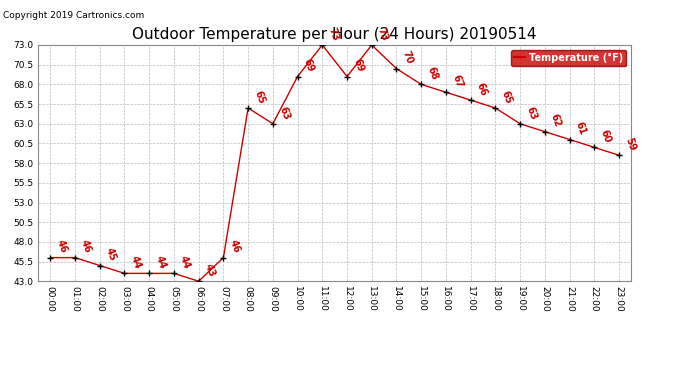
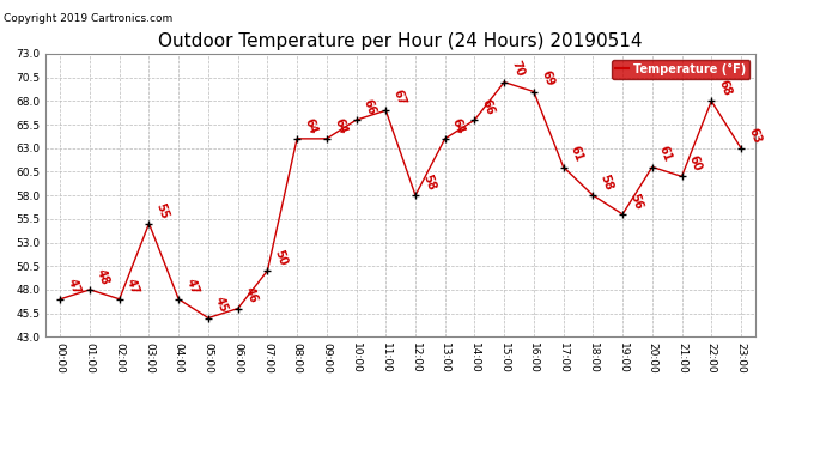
00:00: 46 -> 47
01:00: 46 -> 48
02:00: 45 -> 47
03:00: 44 -> 55
04:00: 44 -> 47
05:00: 44 -> 45
06:00: 43 -> 46
07:00: 46 -> 50
08:00: 65 -> 64
09:00: 63 -> 64
10:00: 69 -> 66
11:00: 73 -> 67
12:00: 69 -> 58
13:00: 73 -> 64
14:00: 70 -> 66
15:00: 68 -> 70
16:00: 67 -> 69
17:00: 66 -> 61
18:00: 65 -> 58
19:00: 63 -> 56
20:00: 62 -> 61
21:00: 61 -> 60
22:00: 60 -> 68
23:00: 59 -> 63
